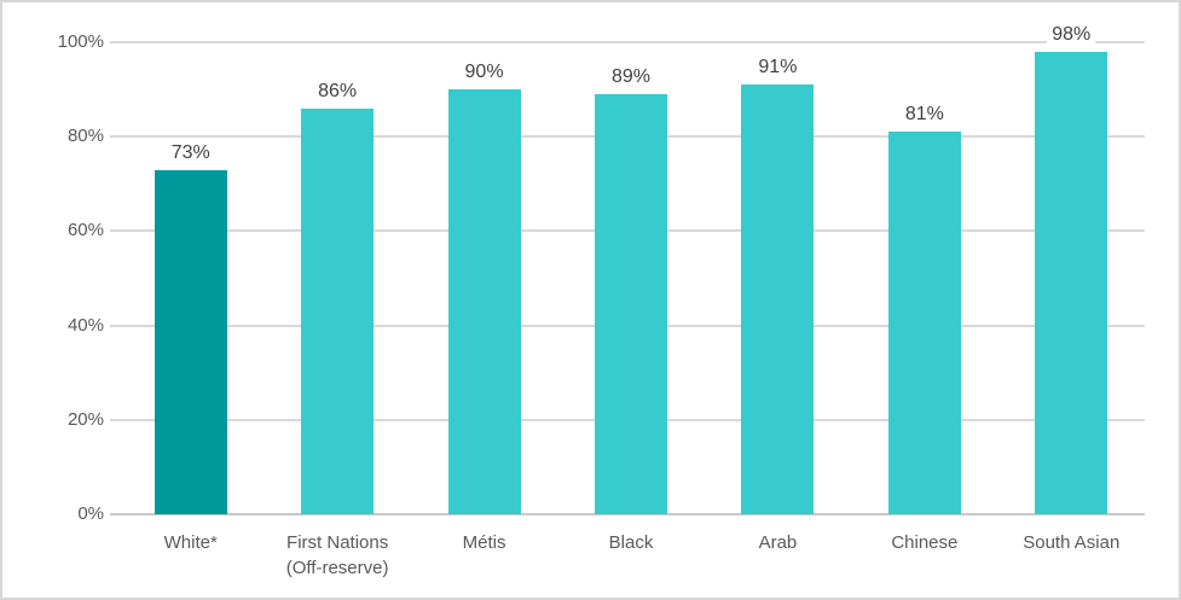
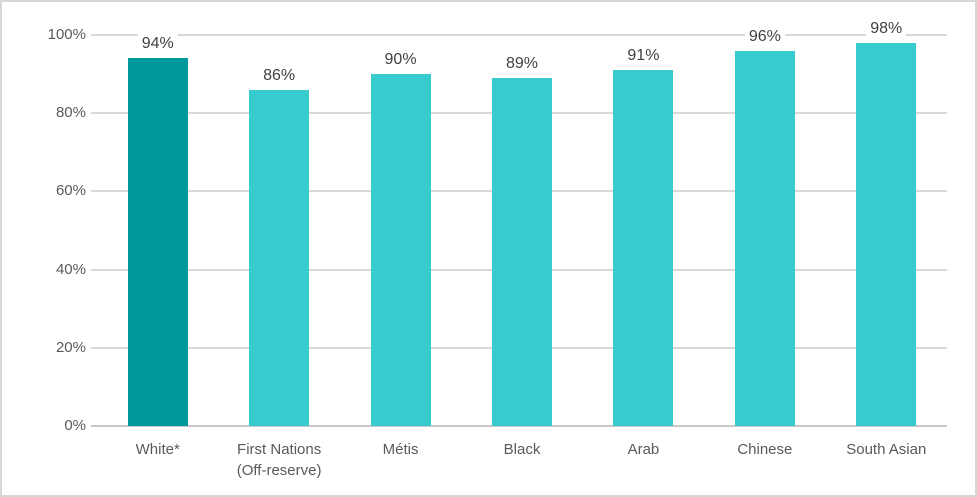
White*: 73% -> 94%
Chinese: 81% -> 96%
